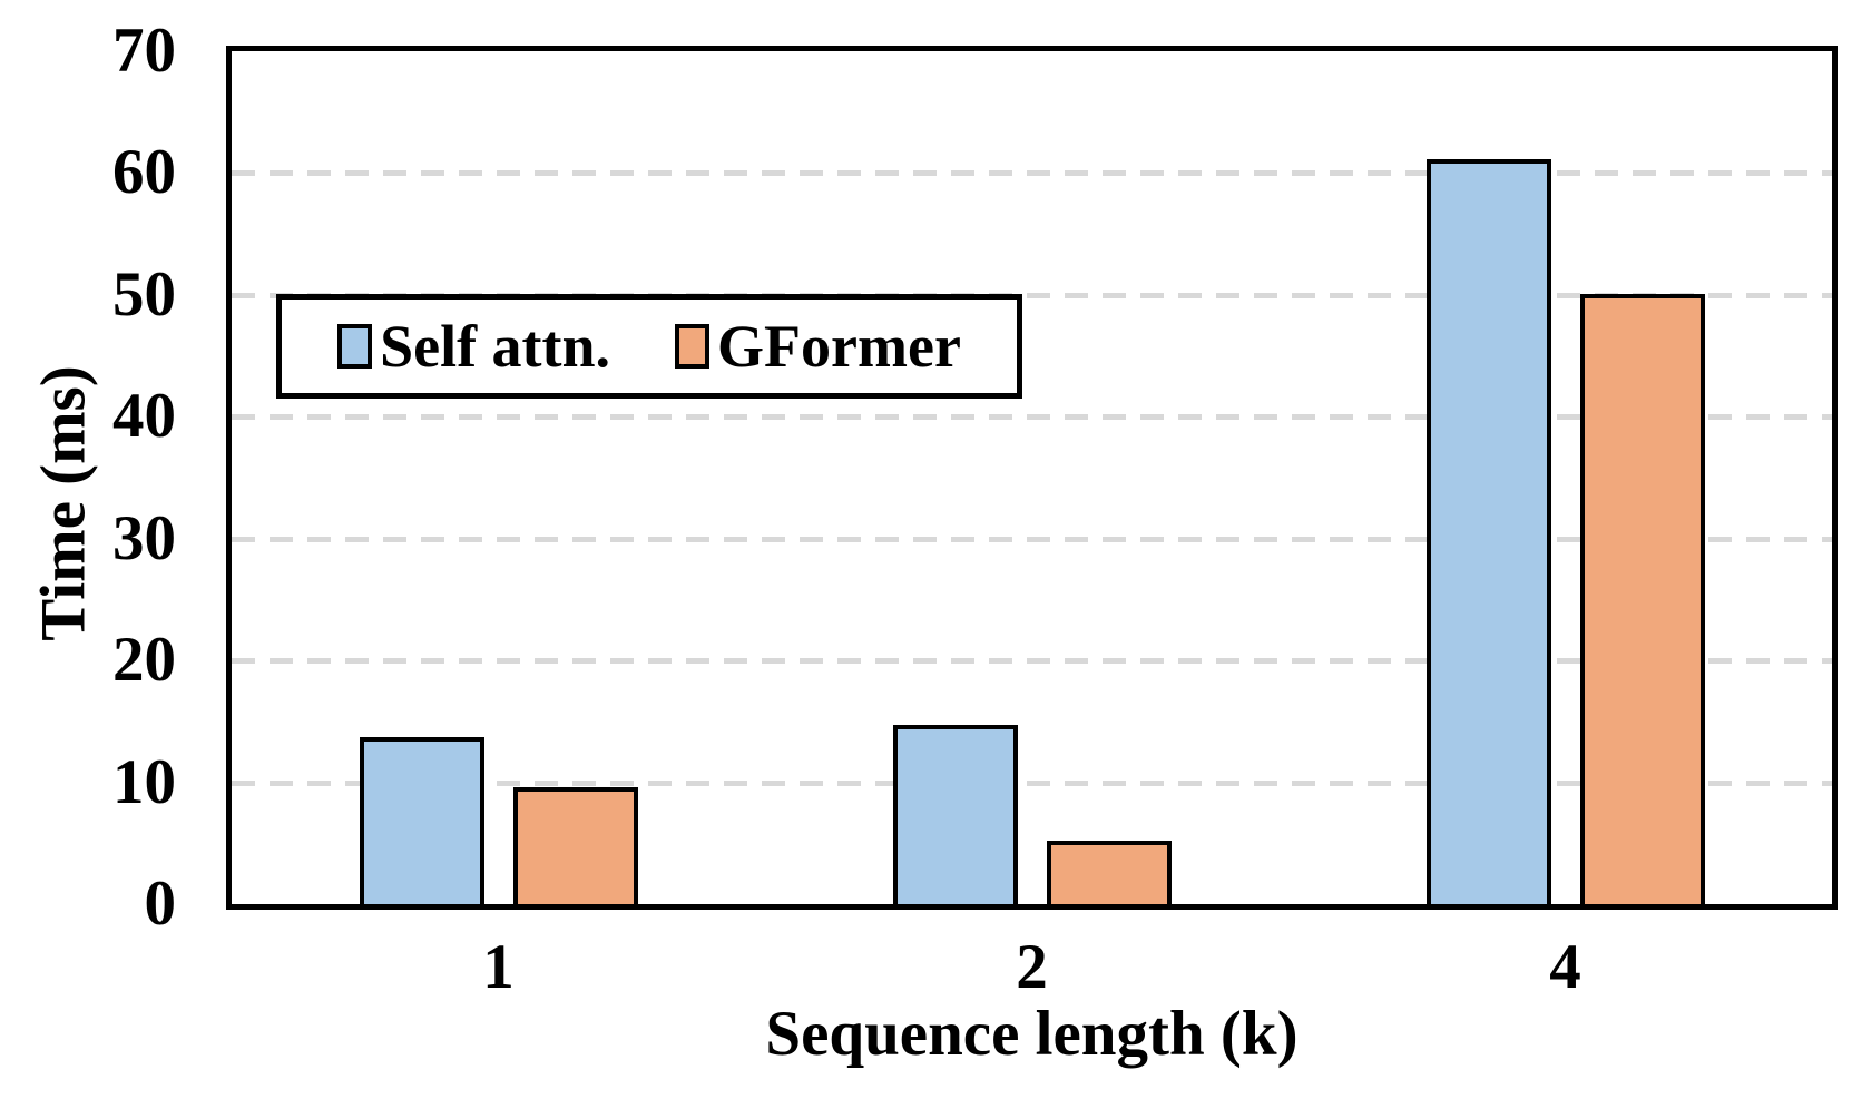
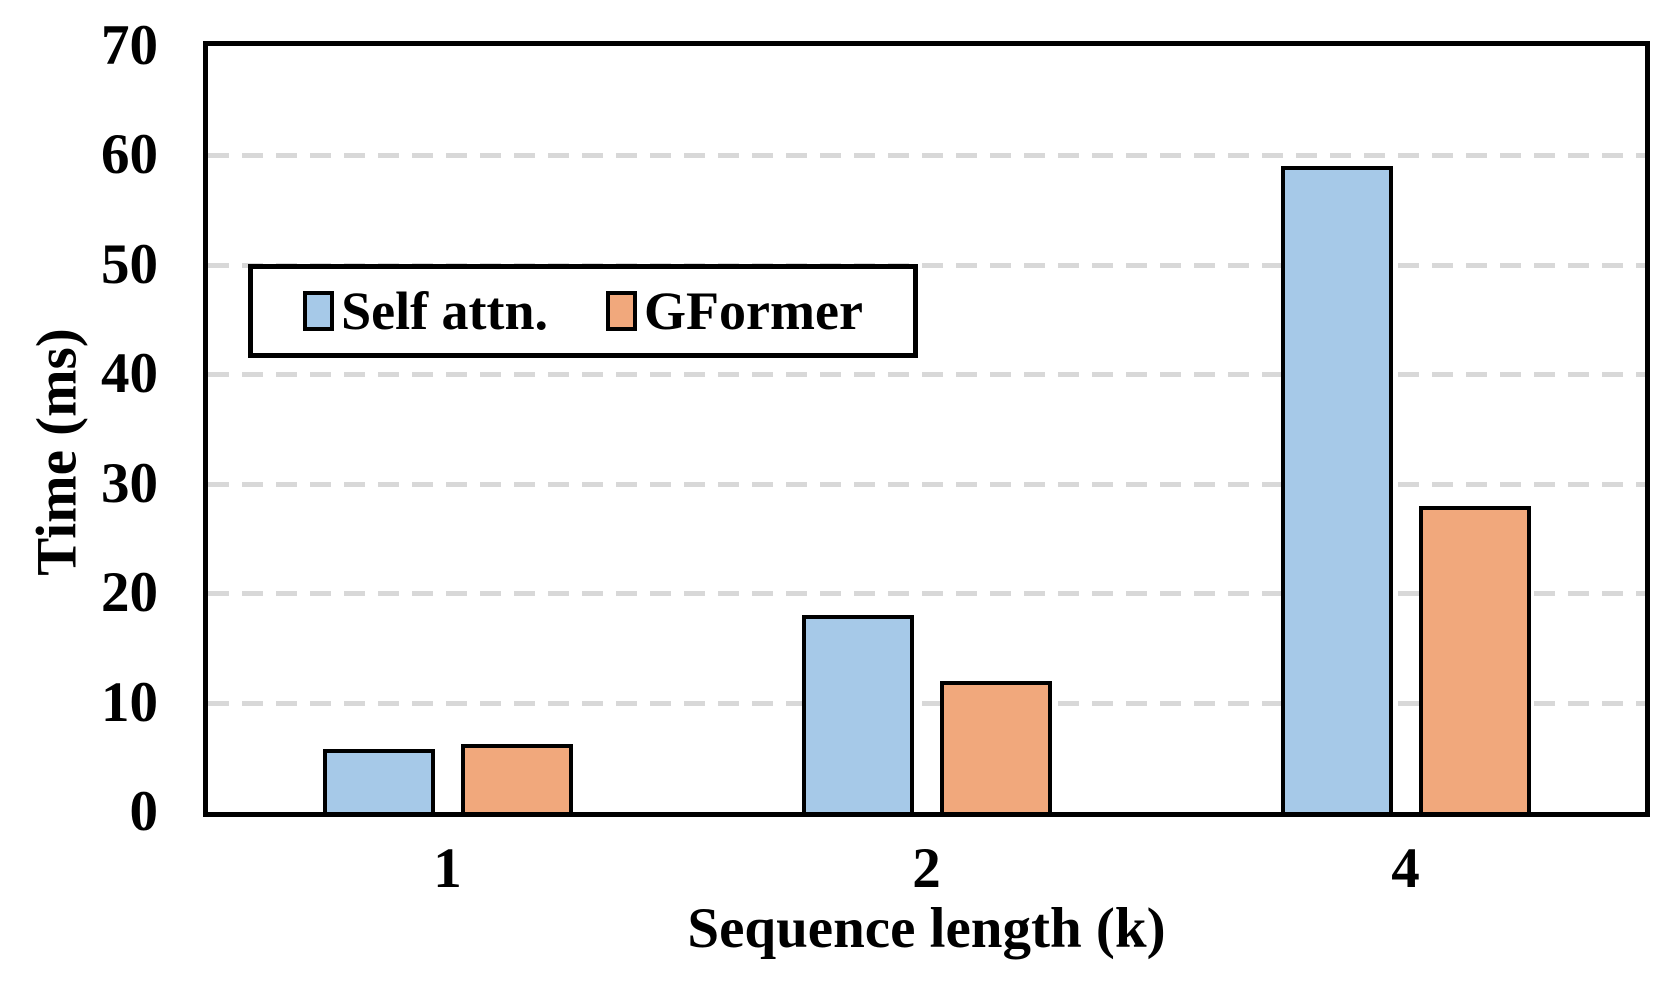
Self attn./1: 13.7 -> 5.8
GFormer/1: 9.6 -> 6.2
Self attn./2: 14.7 -> 18.0
GFormer/2: 5.2 -> 12.0
Self attn./4: 61.1 -> 59.0
GFormer/4: 50.1 -> 28.0
